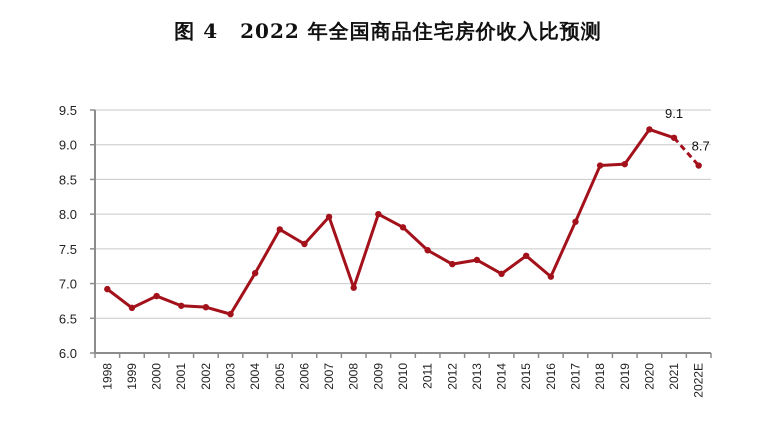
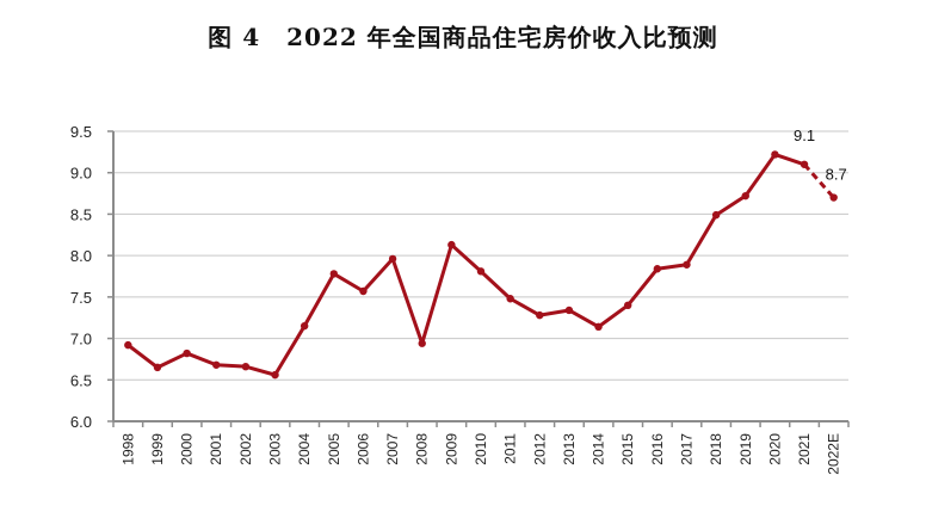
2009: 8.0 -> 8.1
2016: 7.1 -> 7.8
2018: 8.7 -> 8.5
